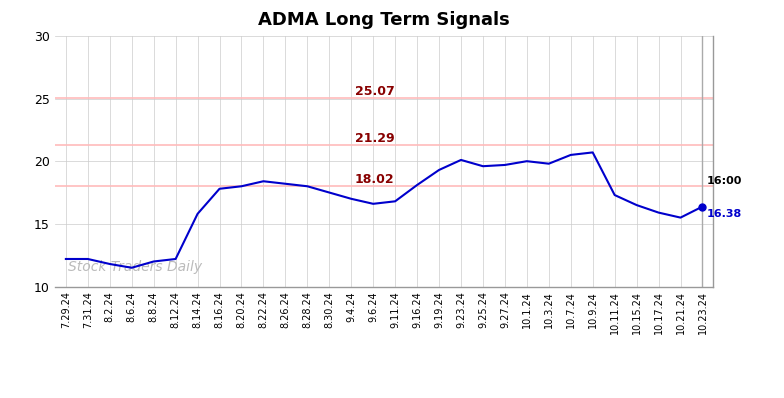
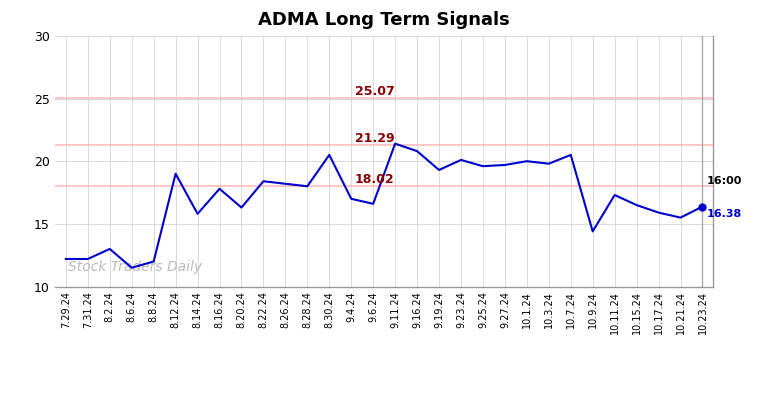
8.2.24: 11.8 -> 13.0
8.12.24: 12.2 -> 19.0
8.20.24: 18.0 -> 16.3
8.30.24: 17.5 -> 20.5
9.11.24: 16.8 -> 21.4
9.16.24: 18.1 -> 20.8
10.9.24: 20.7 -> 14.4
